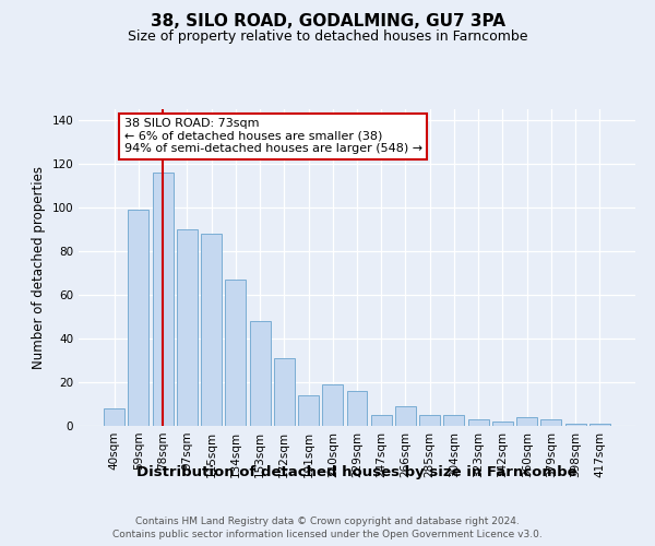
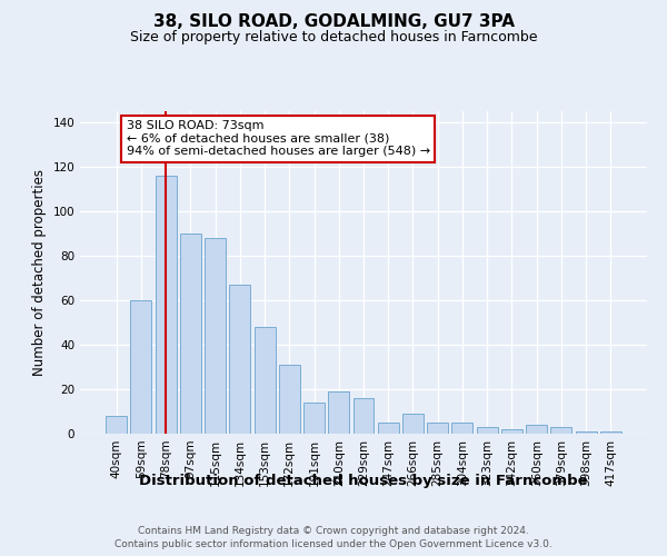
59sqm: 99 -> 60
